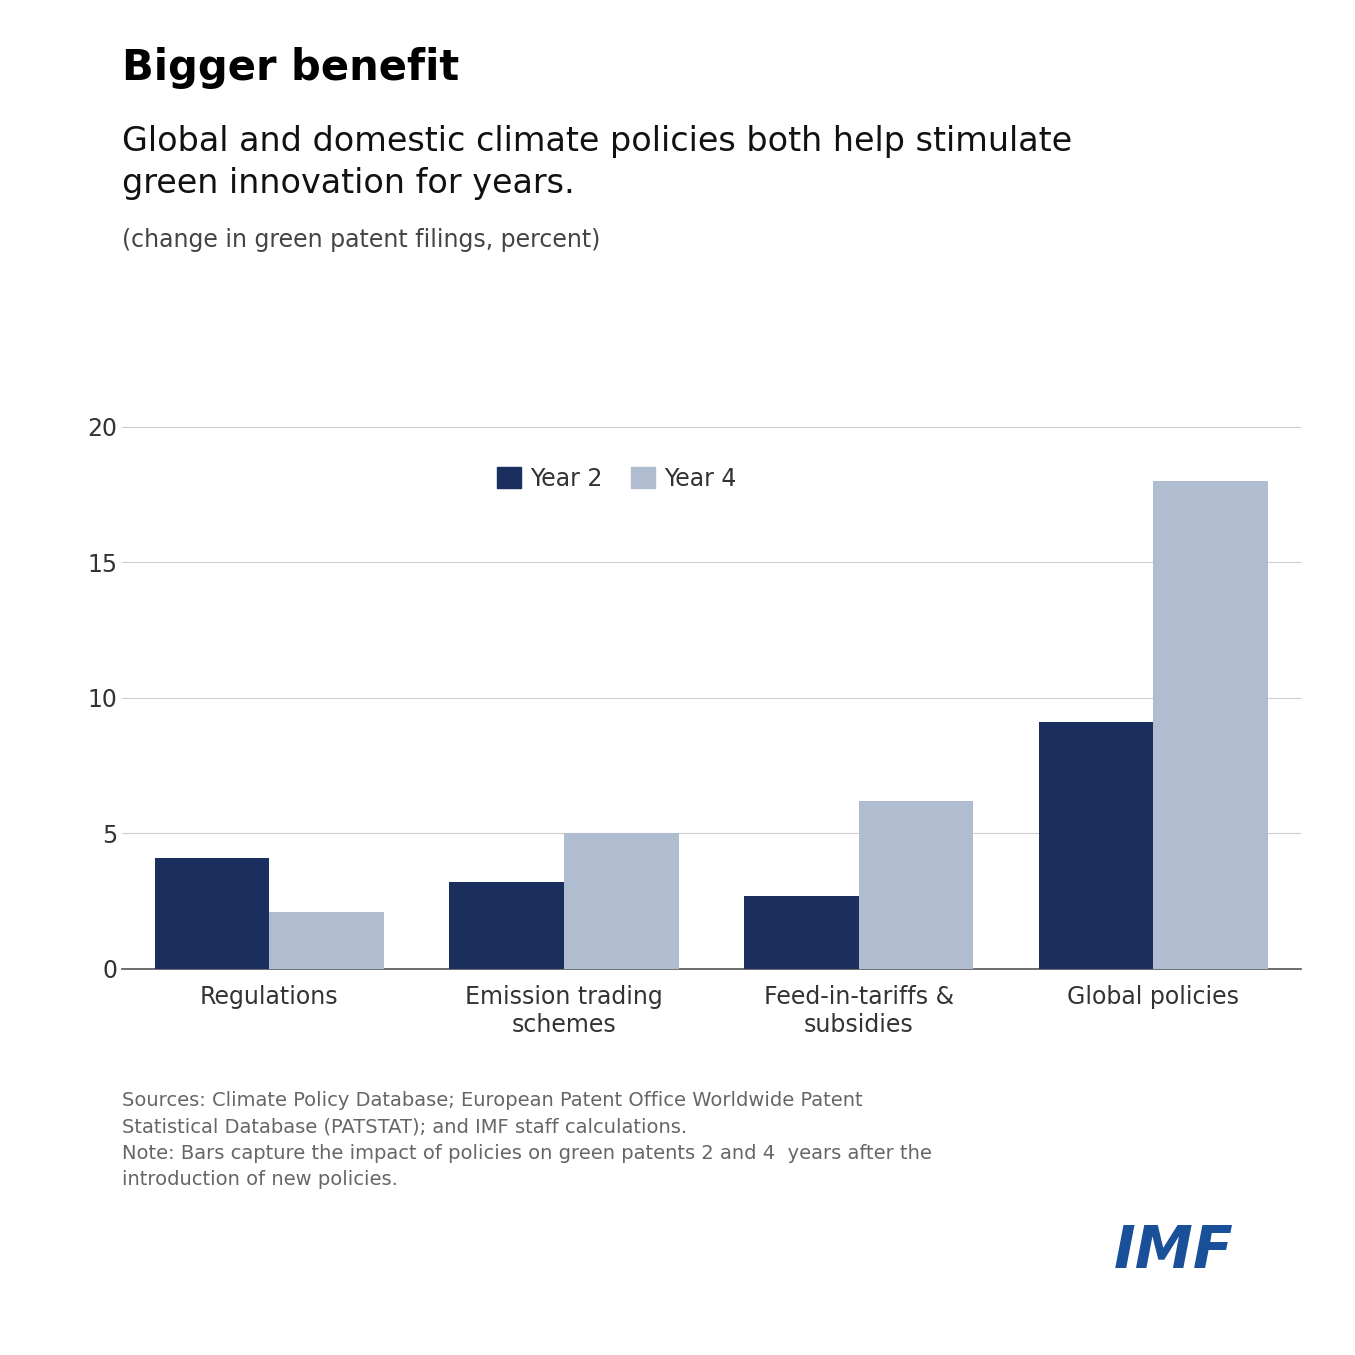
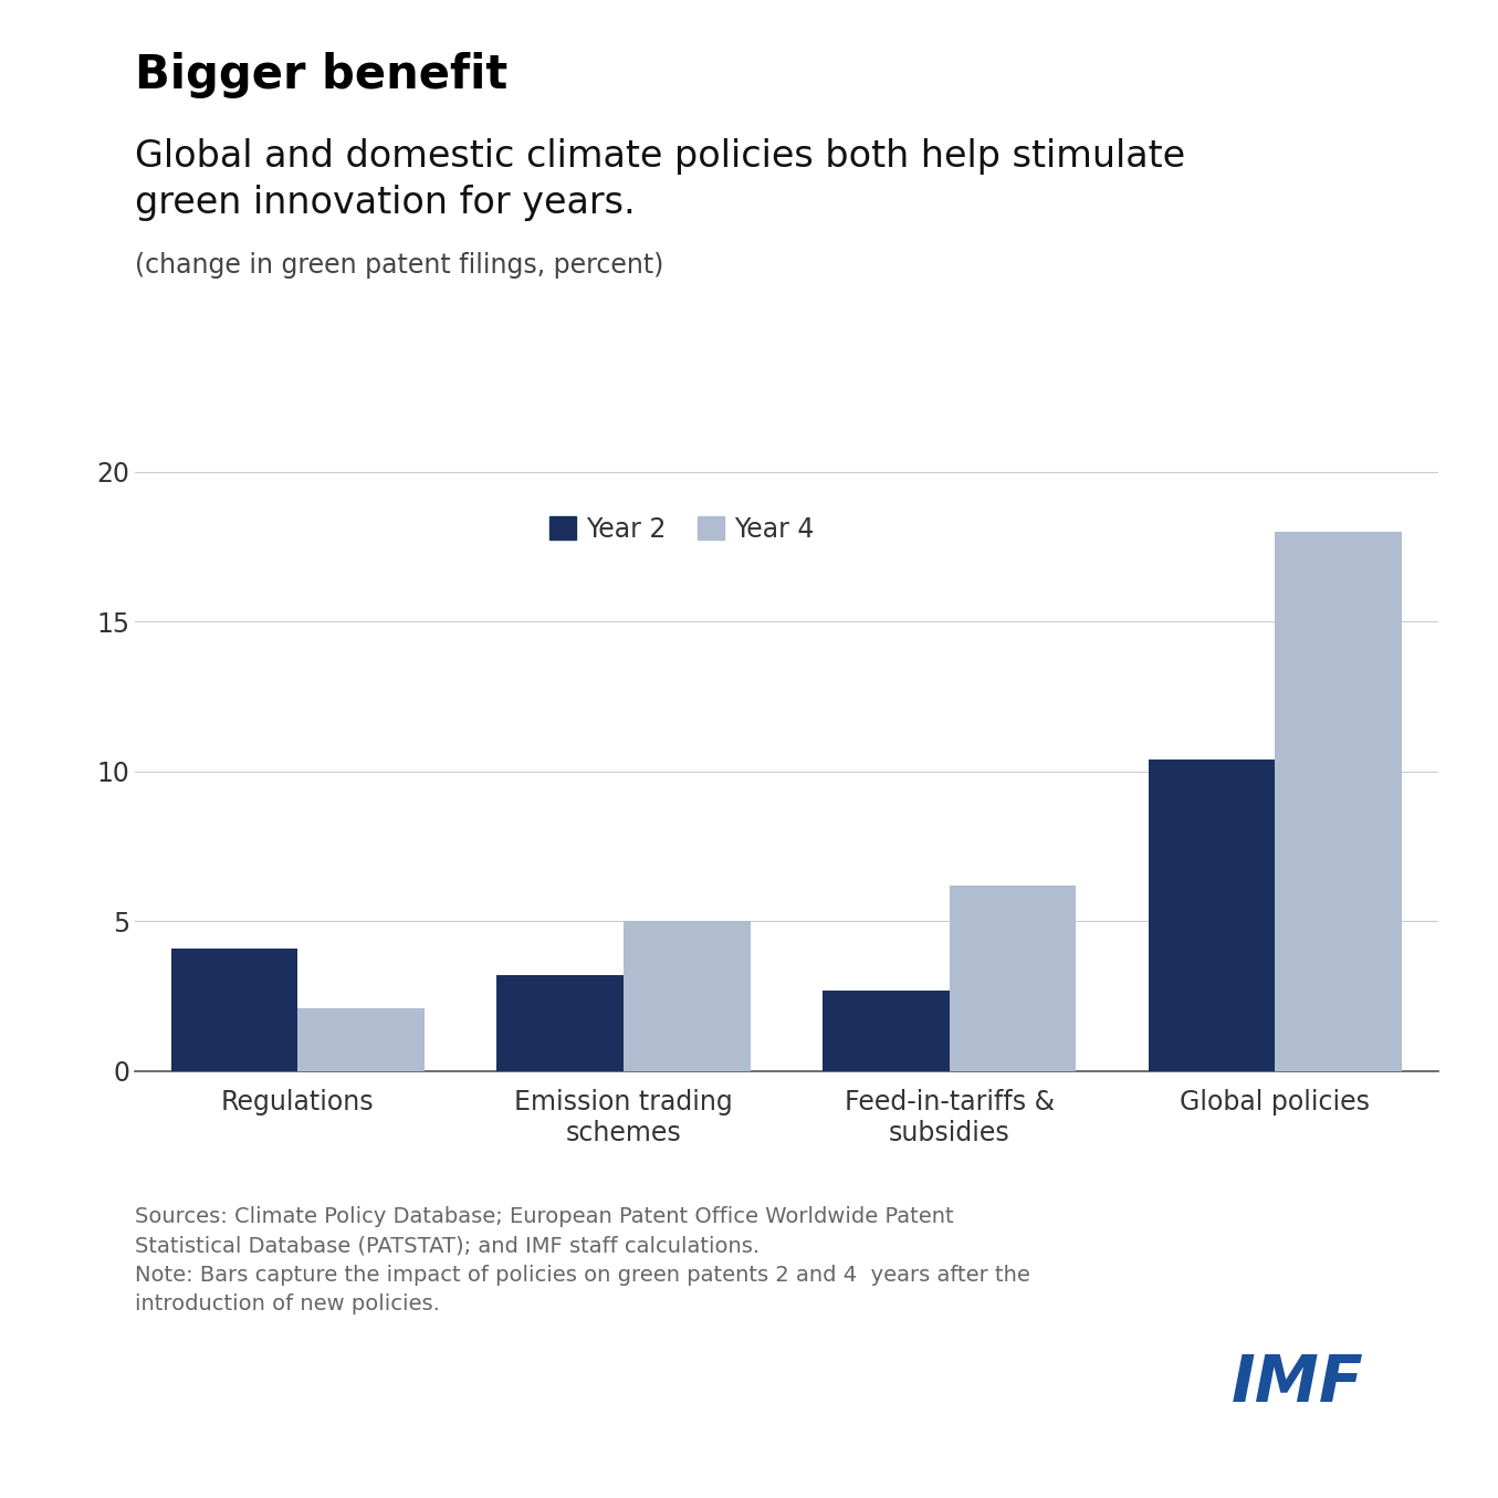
Year 2/Global policies: 9.1 -> 10.4
